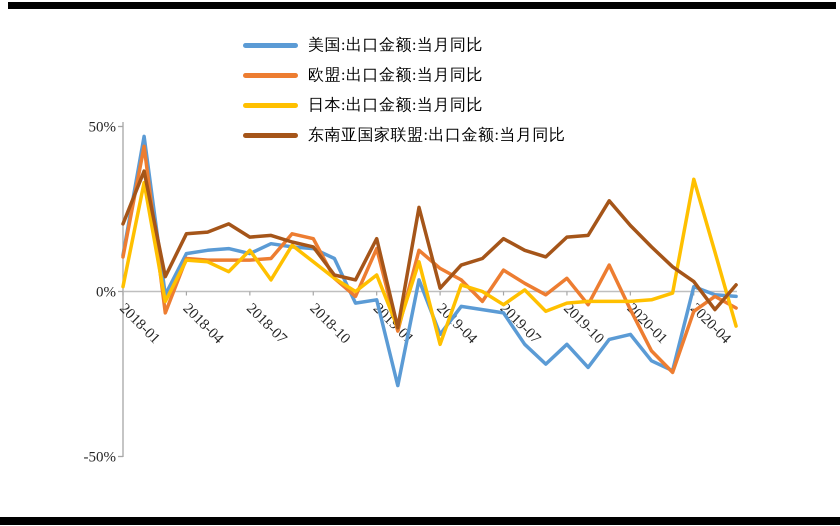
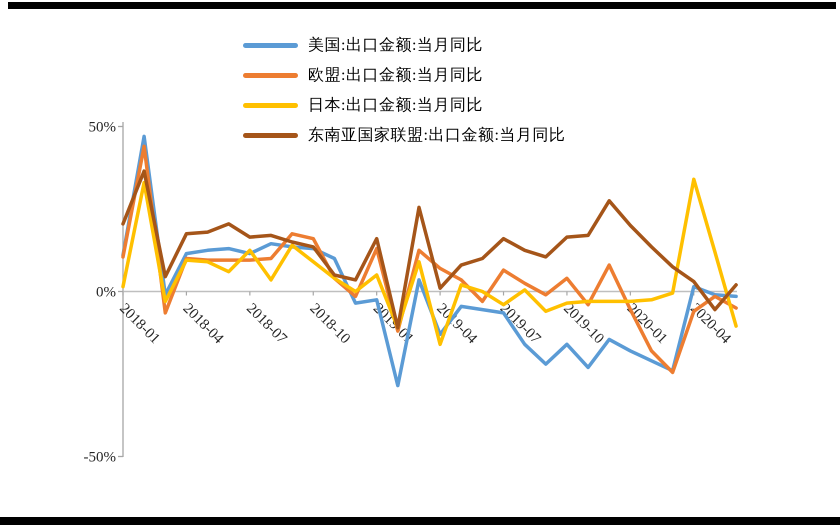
美国:出口金额:当月同比/2020-01: -13% -> -18%
